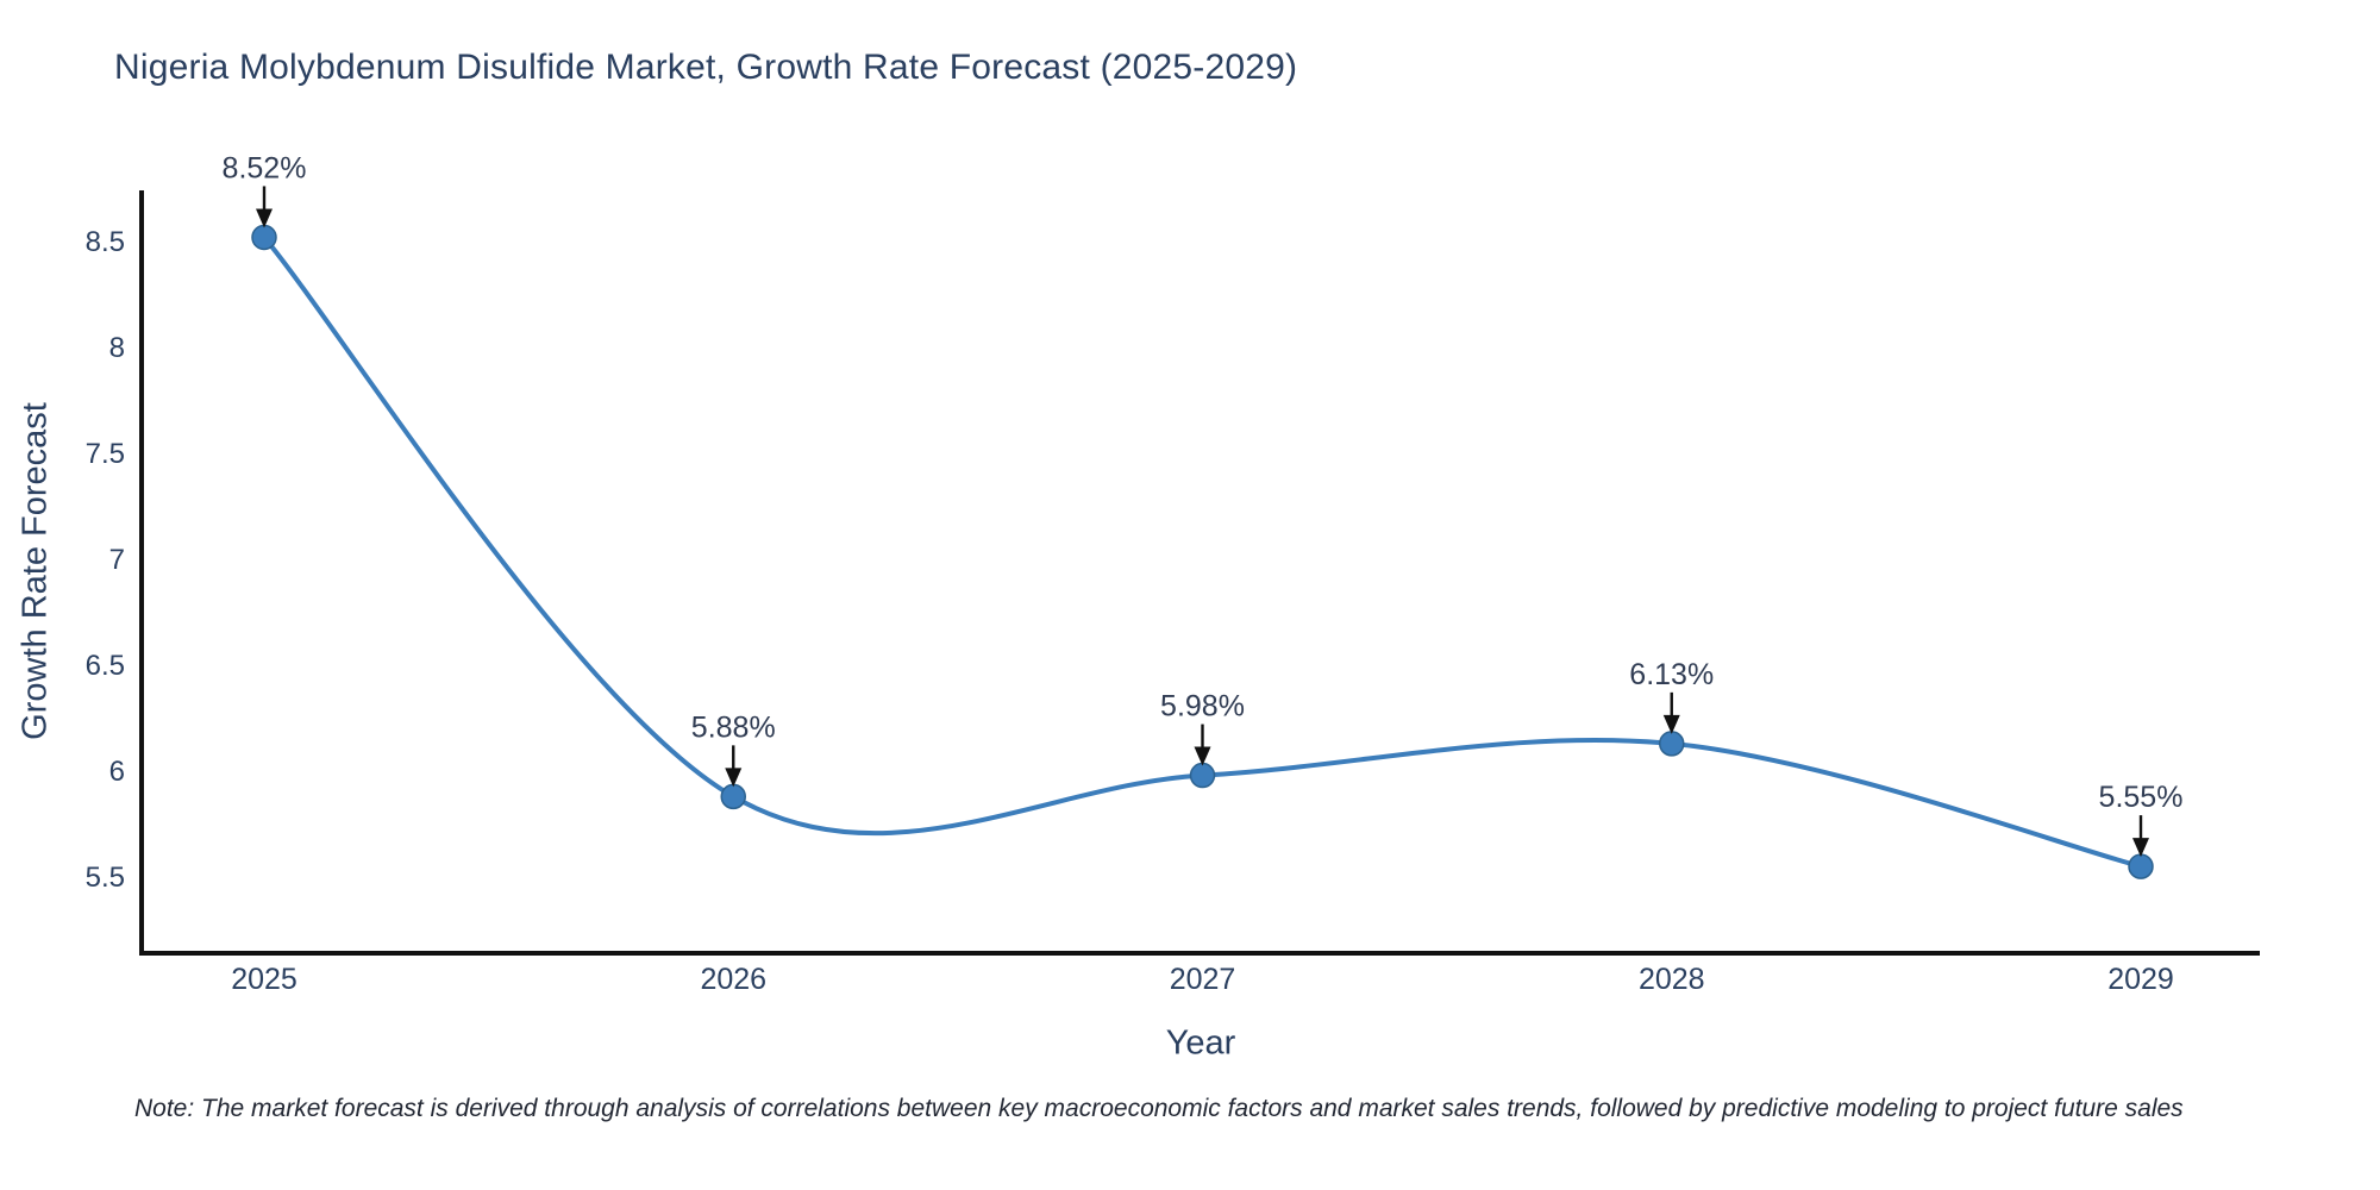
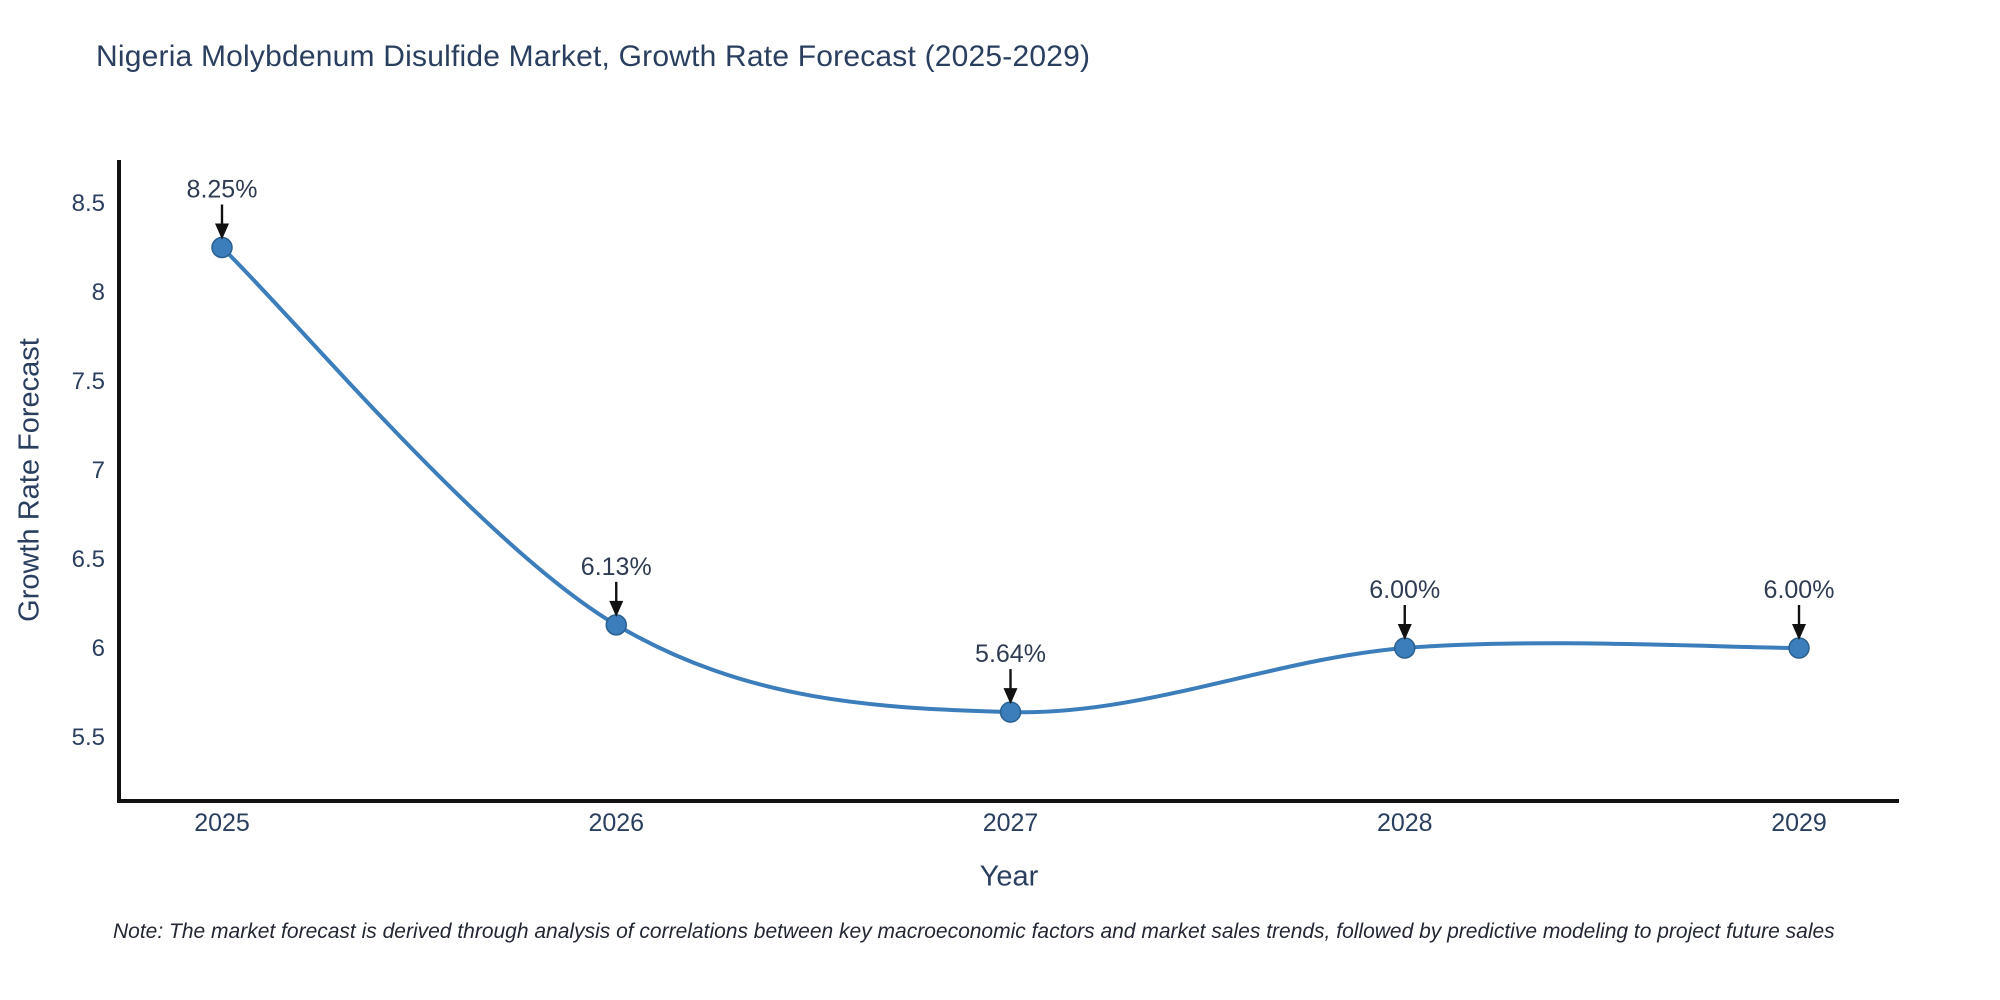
2025: 8.52% -> 8.25%
2026: 5.88% -> 6.13%
2027: 5.98% -> 5.64%
2028: 6.13% -> 6.00%
2029: 5.55% -> 6.00%
